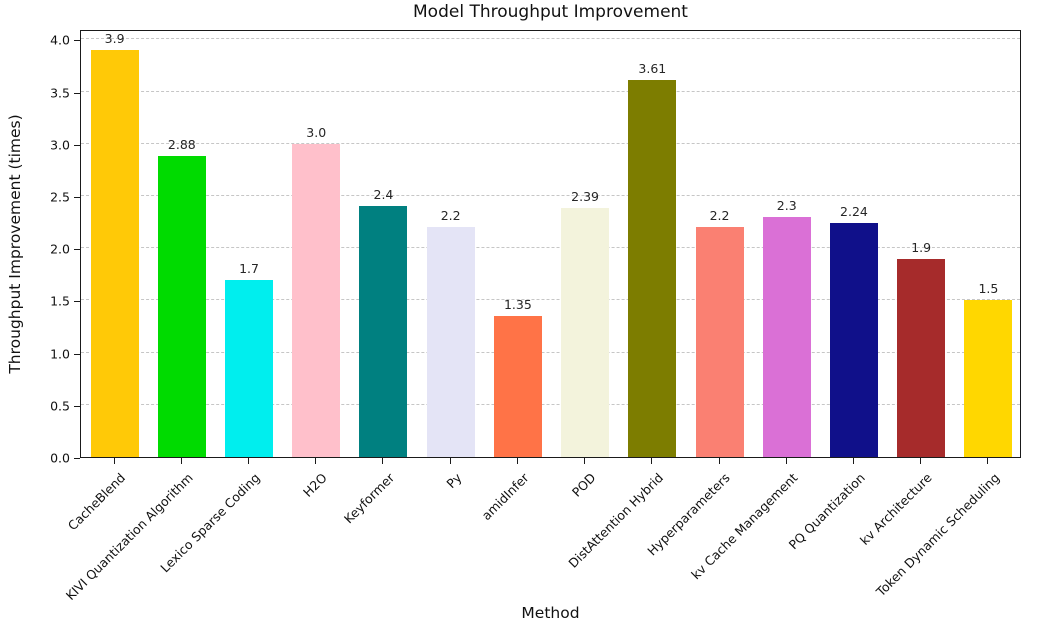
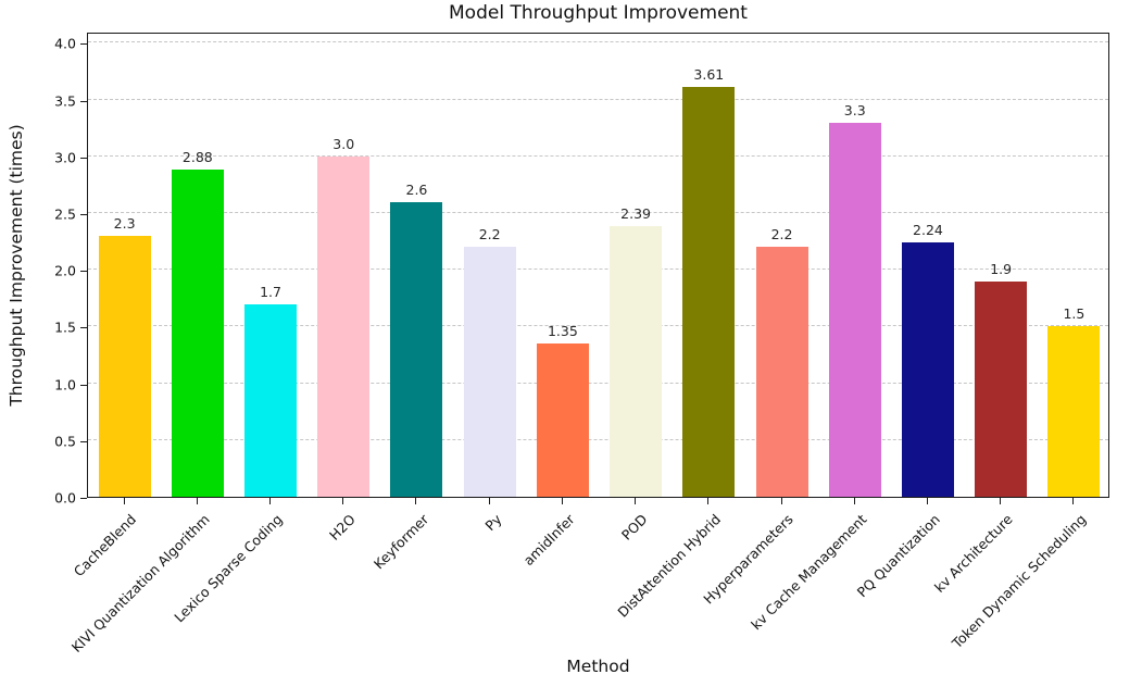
CacheBlend: 3.9 -> 2.3
Keyformer: 2.4 -> 2.6
kv Cache Management: 2.3 -> 3.3
